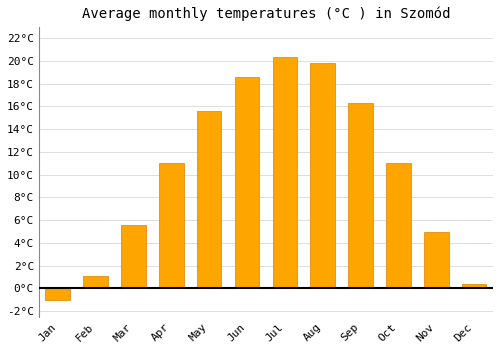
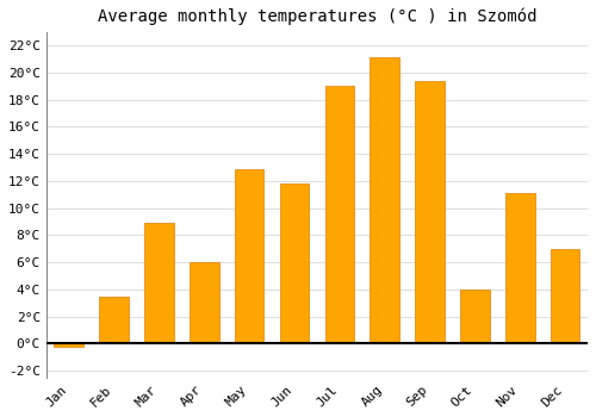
Jan: -1.0°C -> -0.2°C
Feb: 1.1°C -> 3.5°C
Mar: 5.6°C -> 8.9°C
Apr: 11.0°C -> 6.0°C
May: 15.6°C -> 12.9°C
Jun: 18.6°C -> 11.8°C
Jul: 20.3°C -> 19.0°C
Aug: 19.8°C -> 21.1°C
Sep: 16.3°C -> 19.4°C
Oct: 11.0°C -> 4.0°C
Nov: 5.0°C -> 11.1°C
Dec: 0.4°C -> 7.0°C
